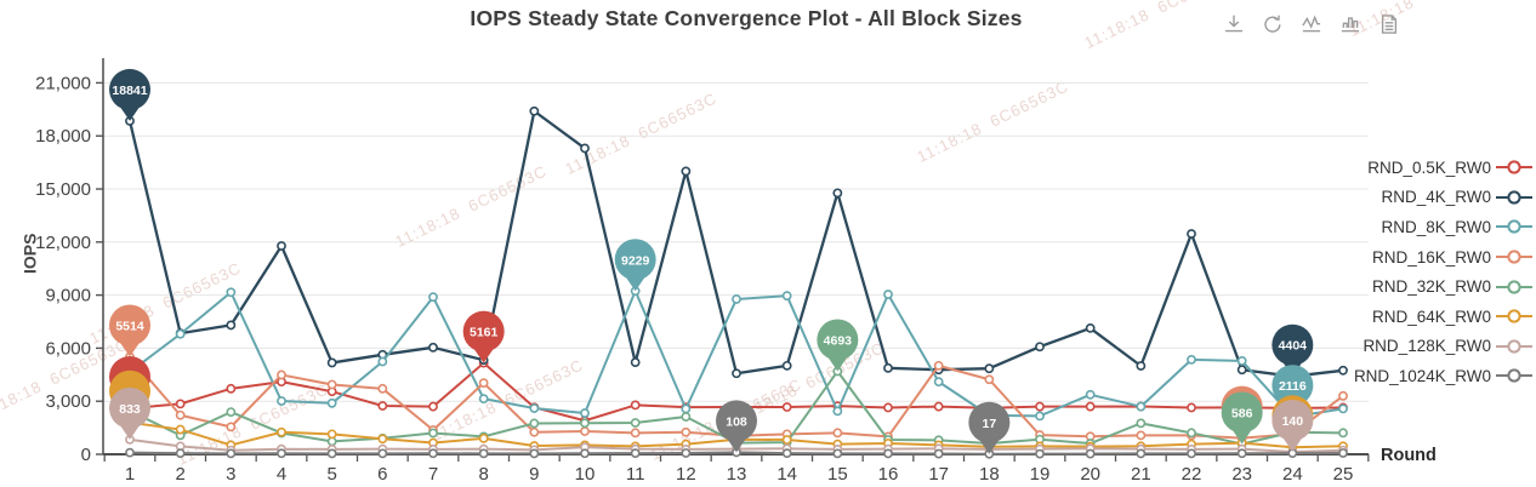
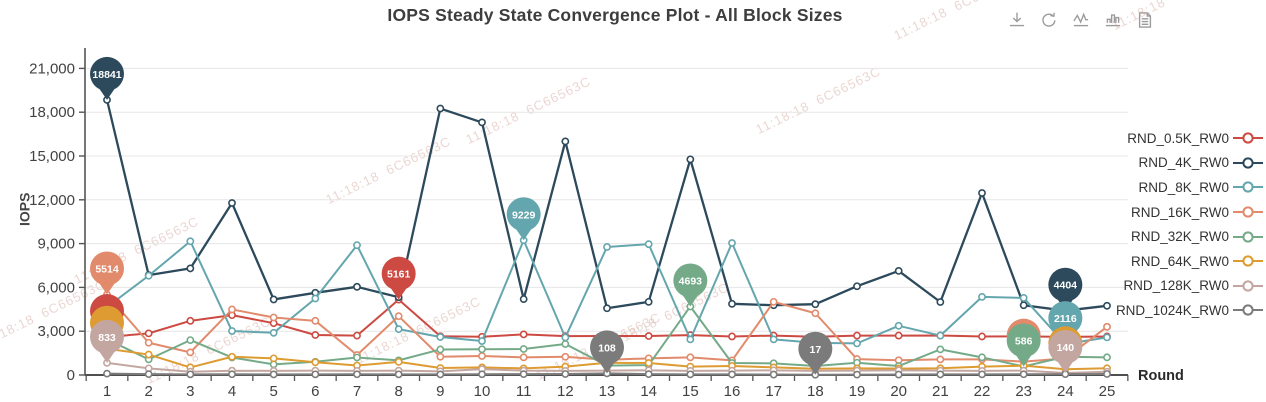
RND_4K_RW0/9: 19400 -> 18200
RND_0.5K_RW0/10: 1900 -> 2600
RND_8K_RW0/17: 4100 -> 2400
